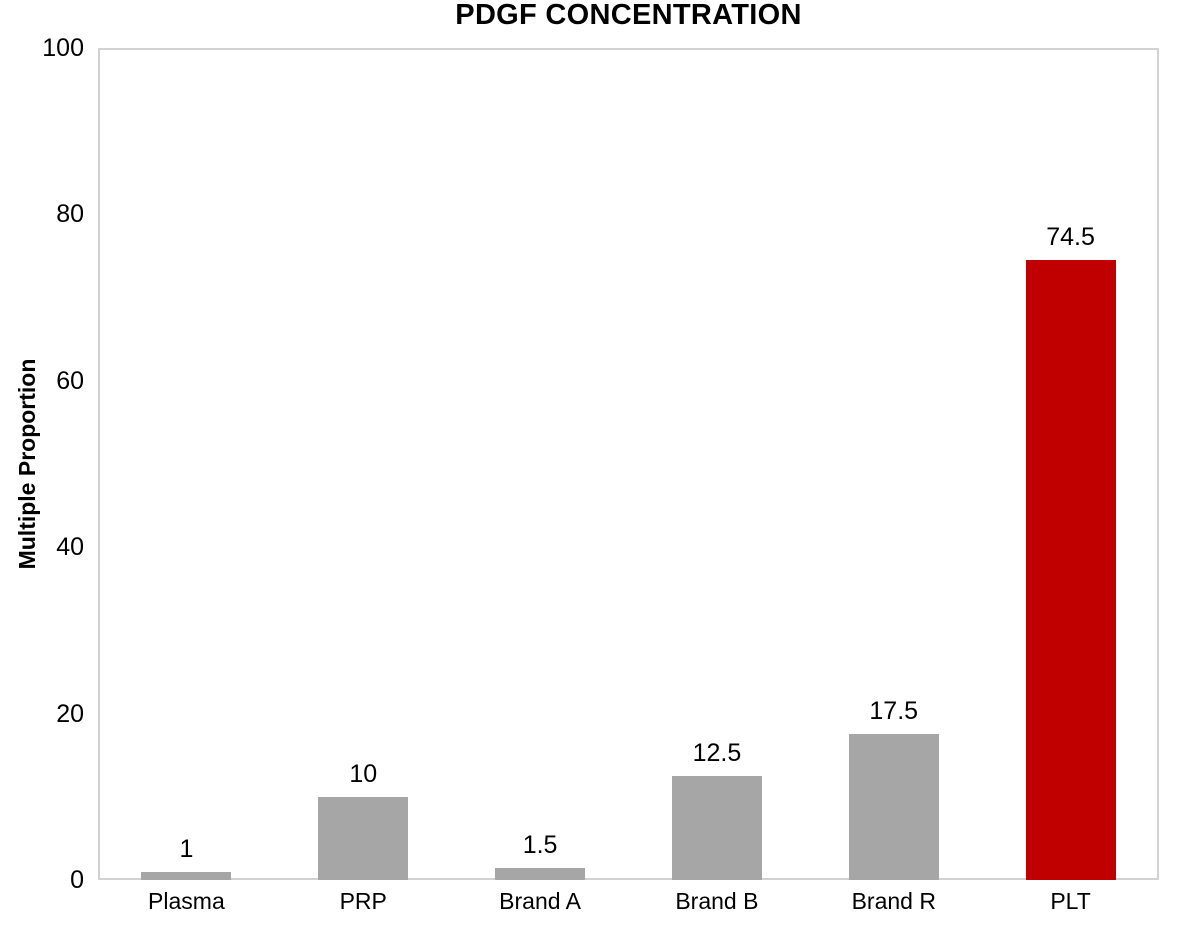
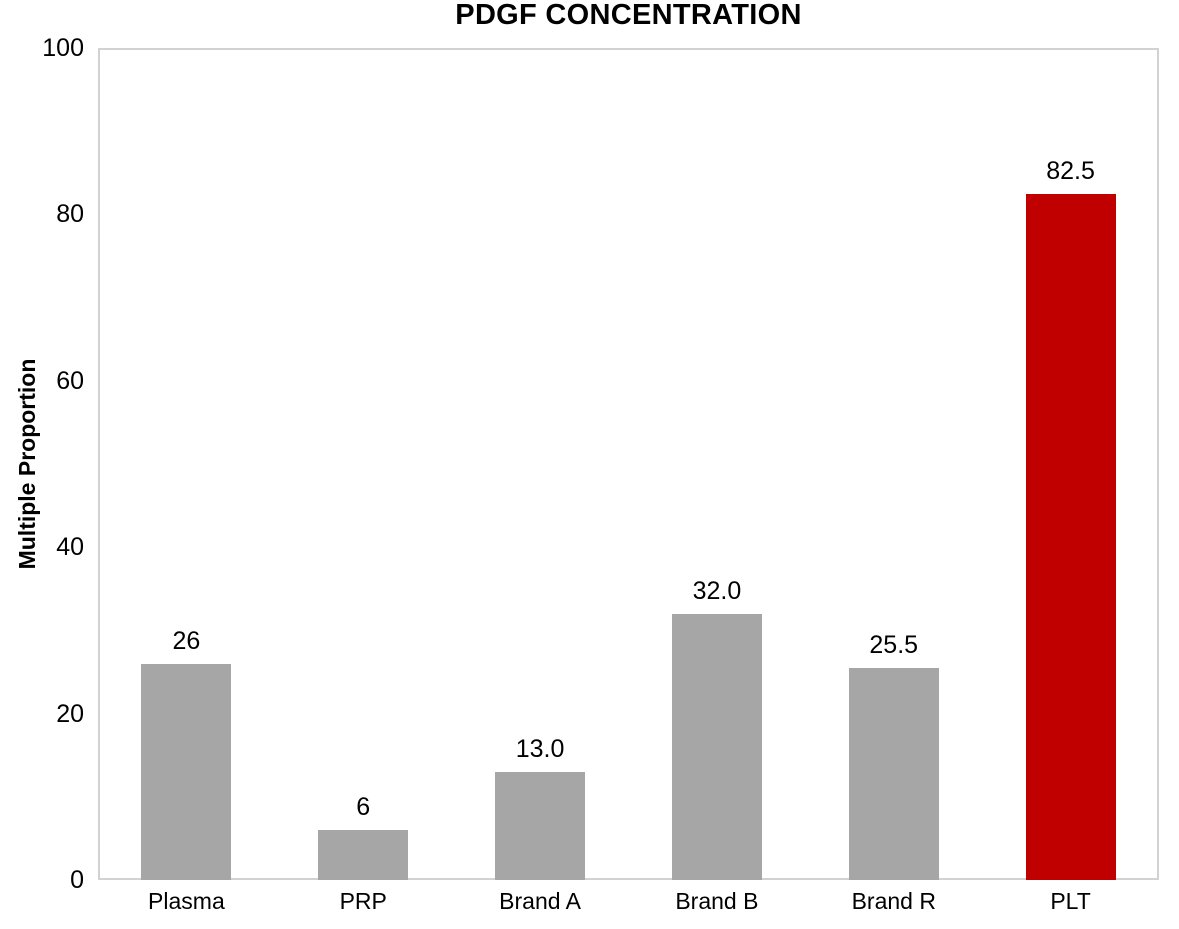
Plasma: 1 -> 26
PRP: 10 -> 6
Brand A: 1.5 -> 13.0
Brand B: 12.5 -> 32.0
Brand R: 17.5 -> 25.5
PLT: 74.5 -> 82.5
